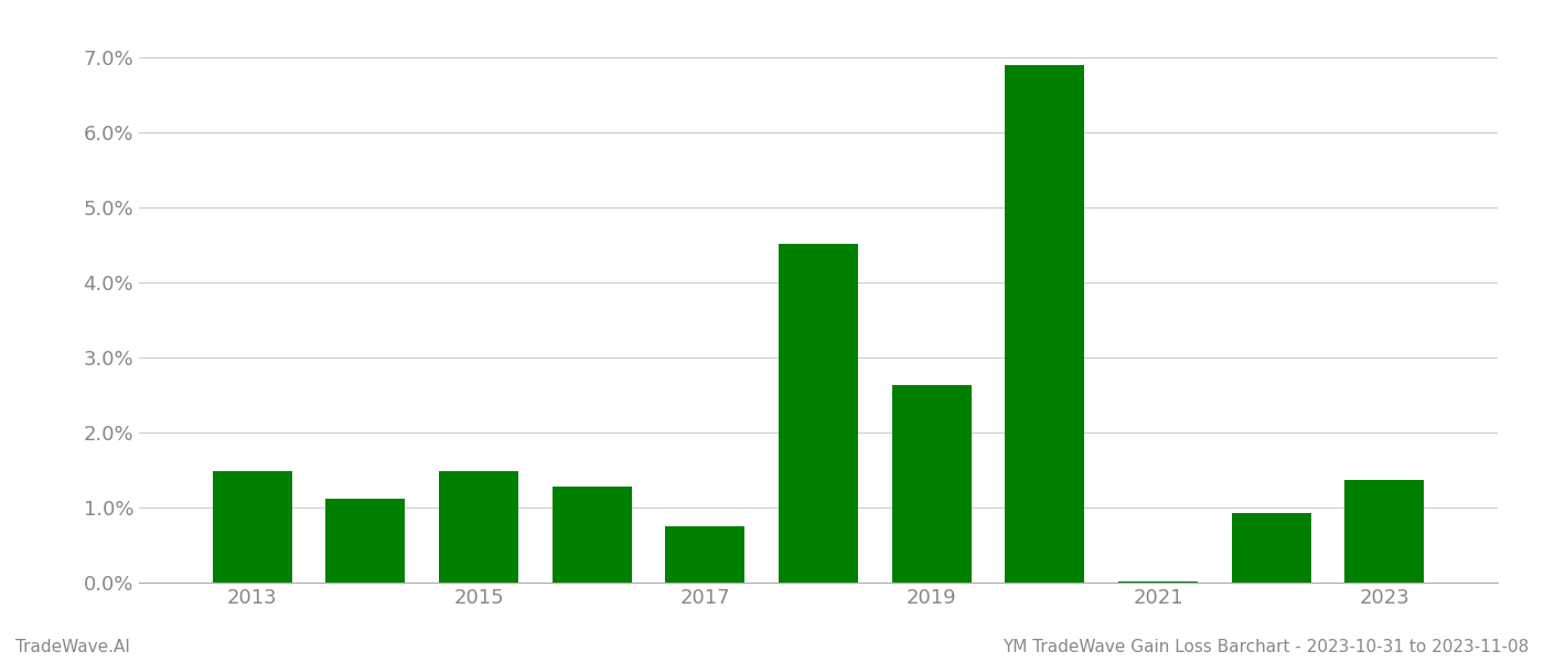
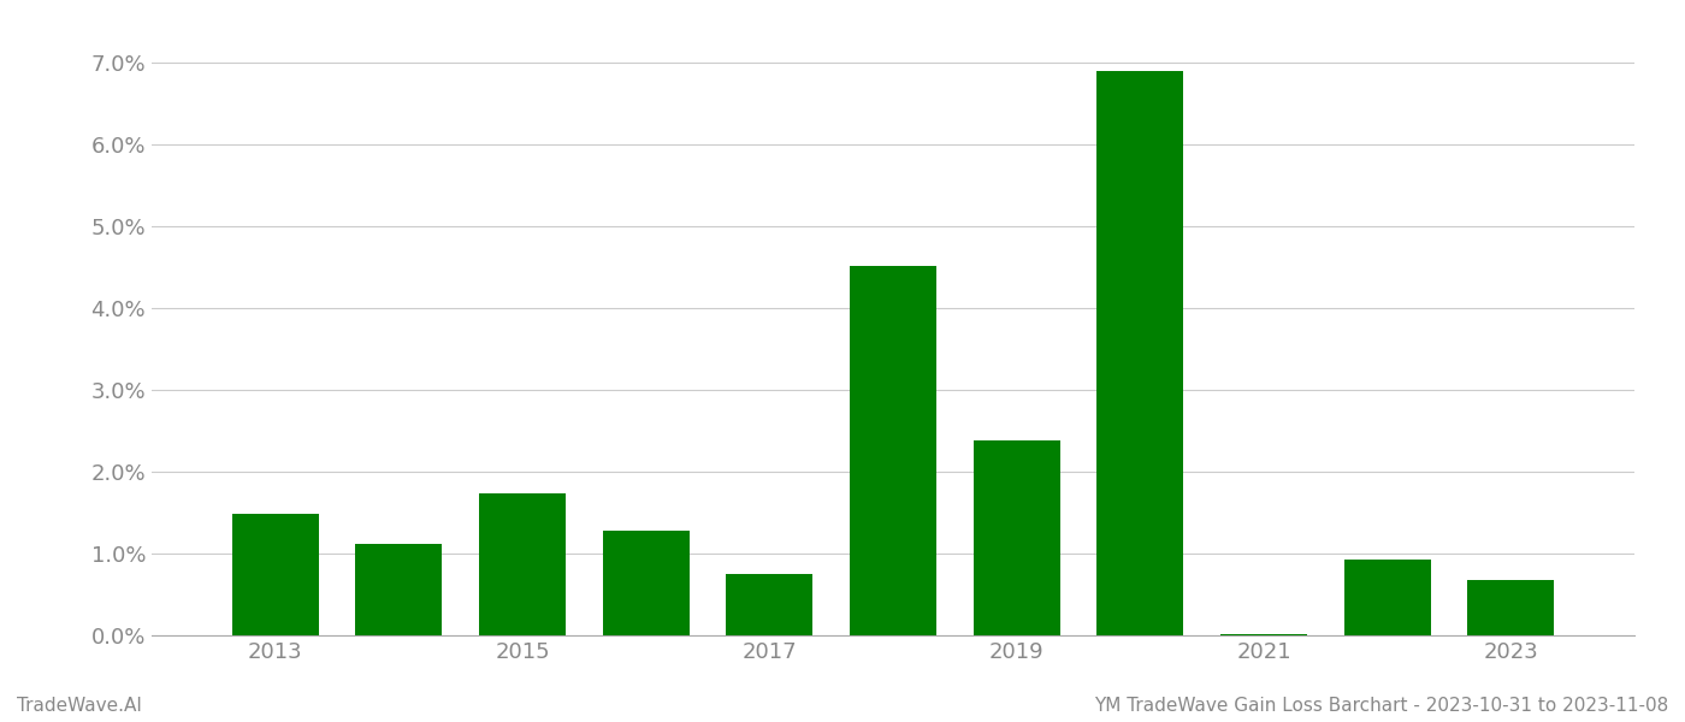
2015: 1.48% -> 1.74%
2019: 2.63% -> 2.38%
2023: 1.37% -> 0.68%
